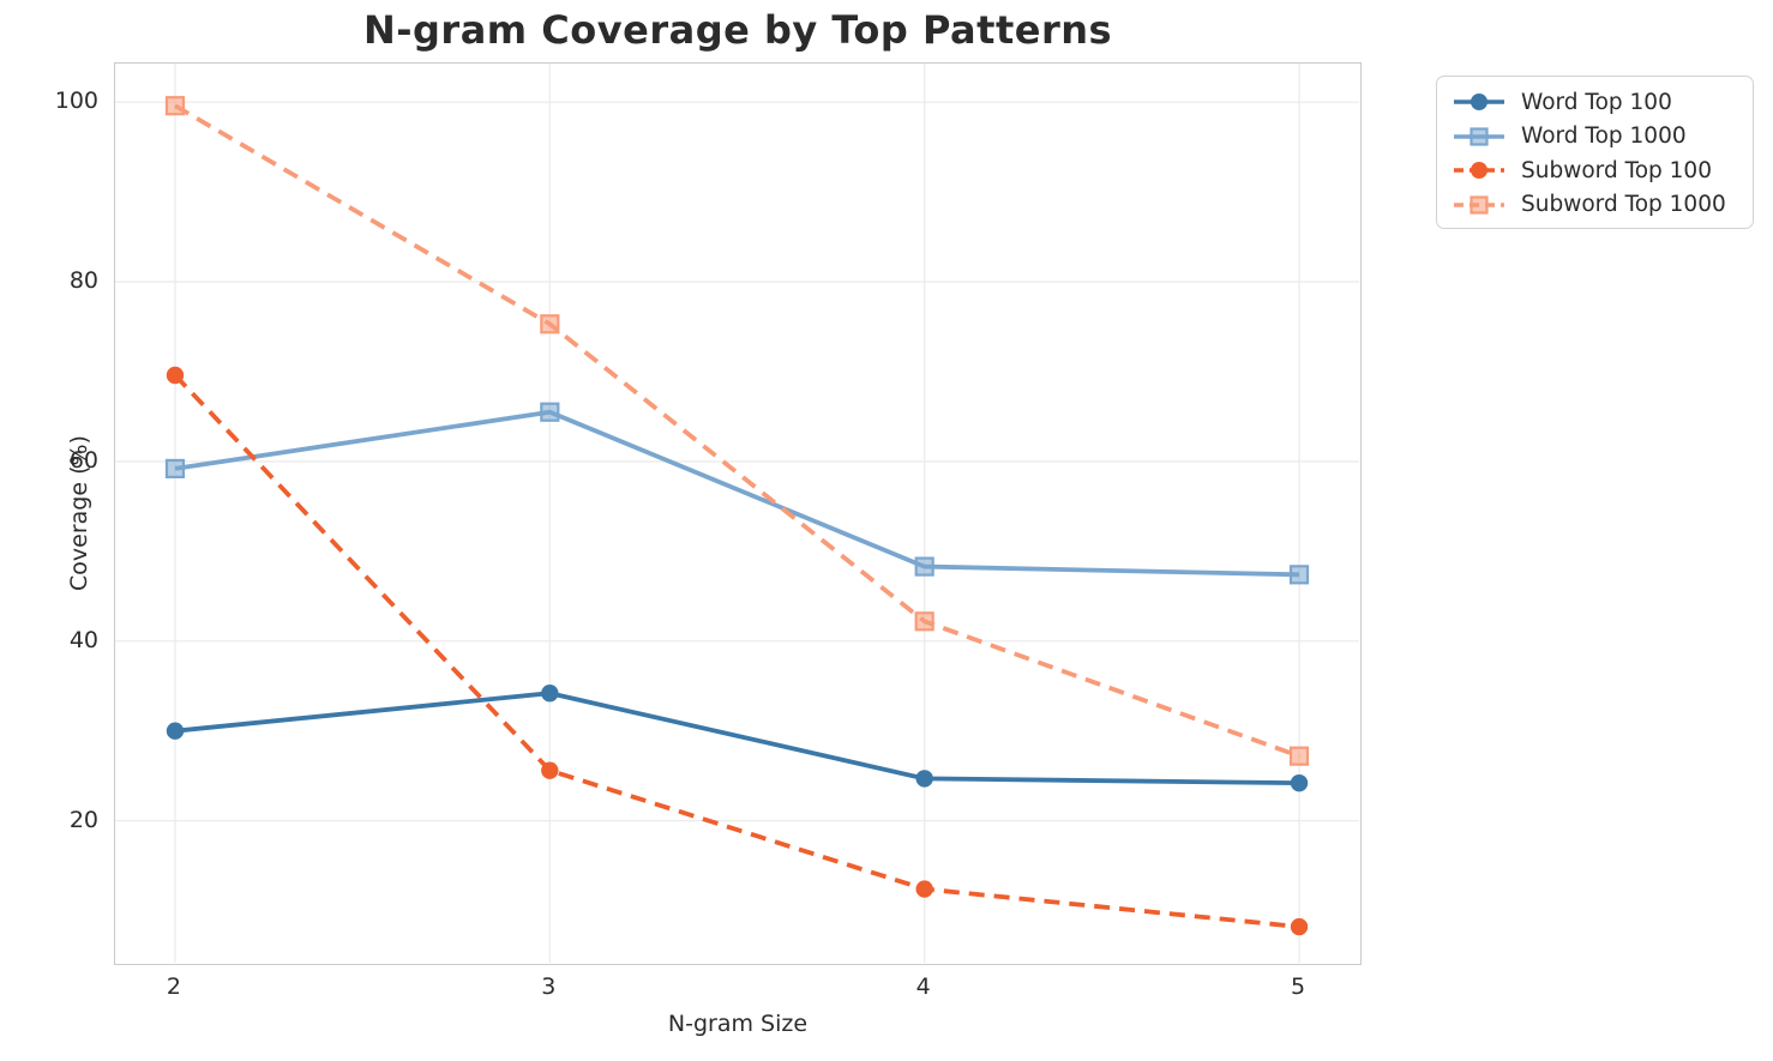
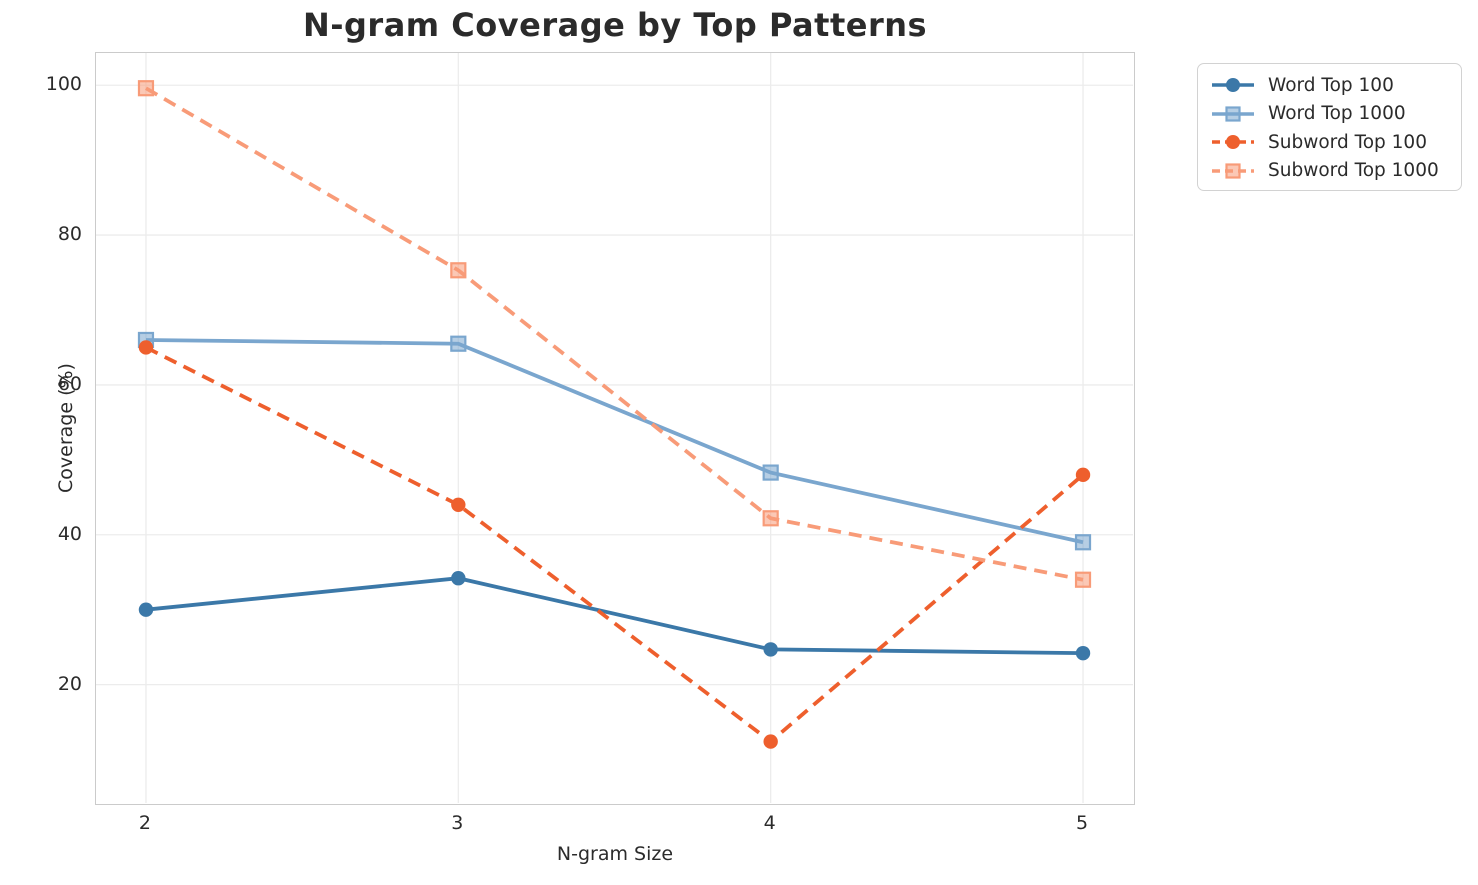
Word Top 1000/2: 59 -> 66
Subword Top 100/2: 70 -> 65
Subword Top 100/3: 26 -> 44
Word Top 1000/5: 47 -> 39
Subword Top 100/5: 8 -> 48
Subword Top 1000/5: 27 -> 34
